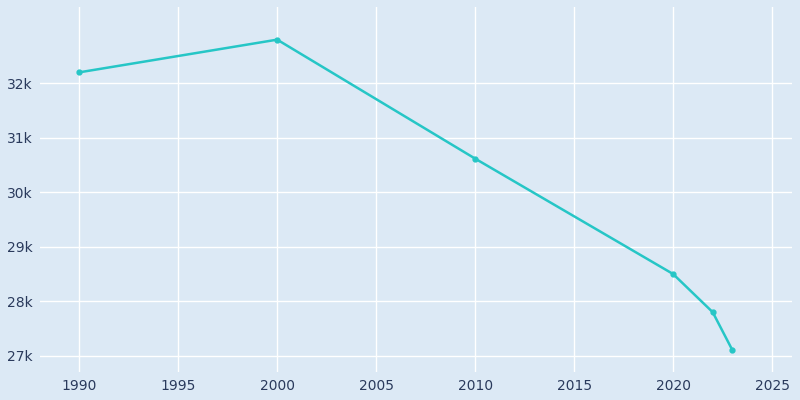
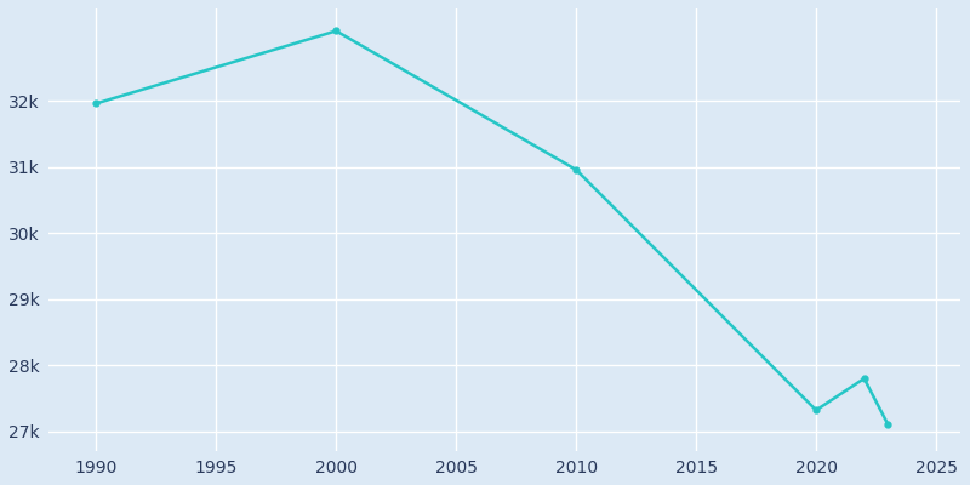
1990: 32.20k -> 31.96k
2000: 32.80k -> 33.06k
2010: 30.62k -> 30.96k
2020: 28.50k -> 27.32k
